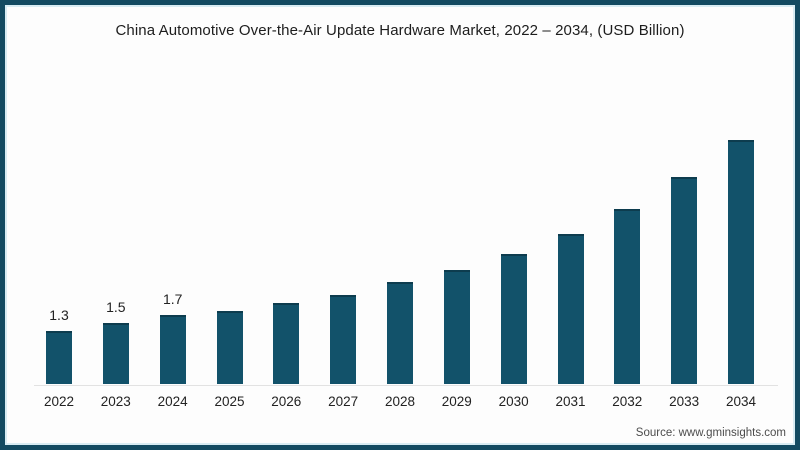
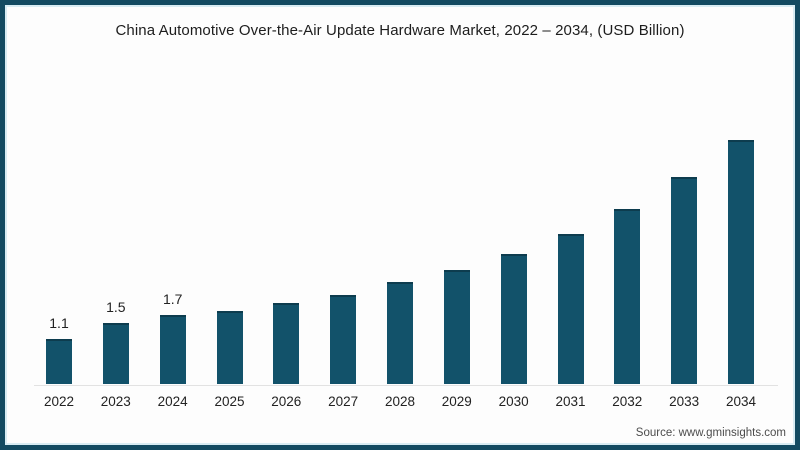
2022: 1.3 -> 1.1
